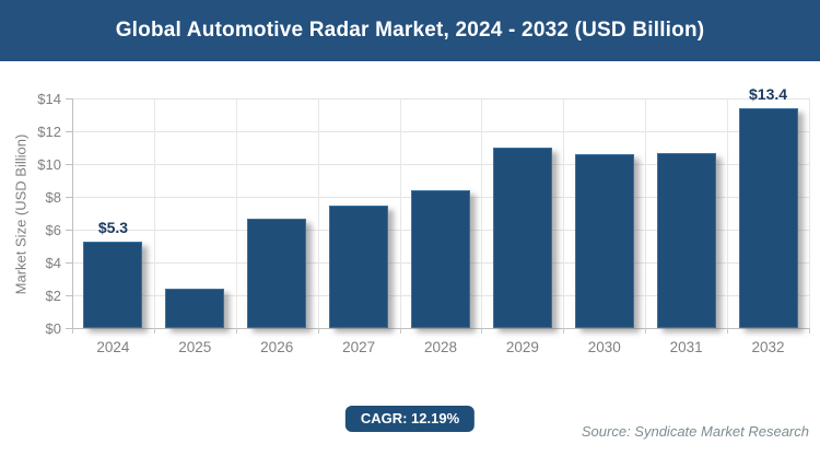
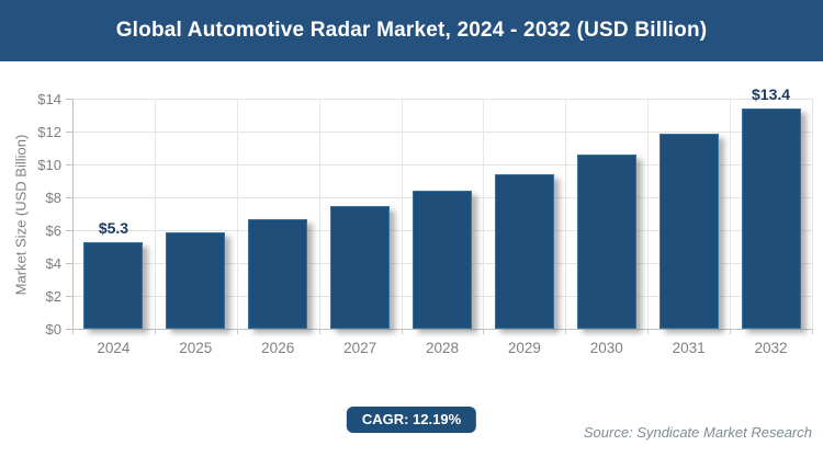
2025: $2.4 -> $5.9
2029: $11.0 -> $9.4
2031: $10.7 -> $11.9
